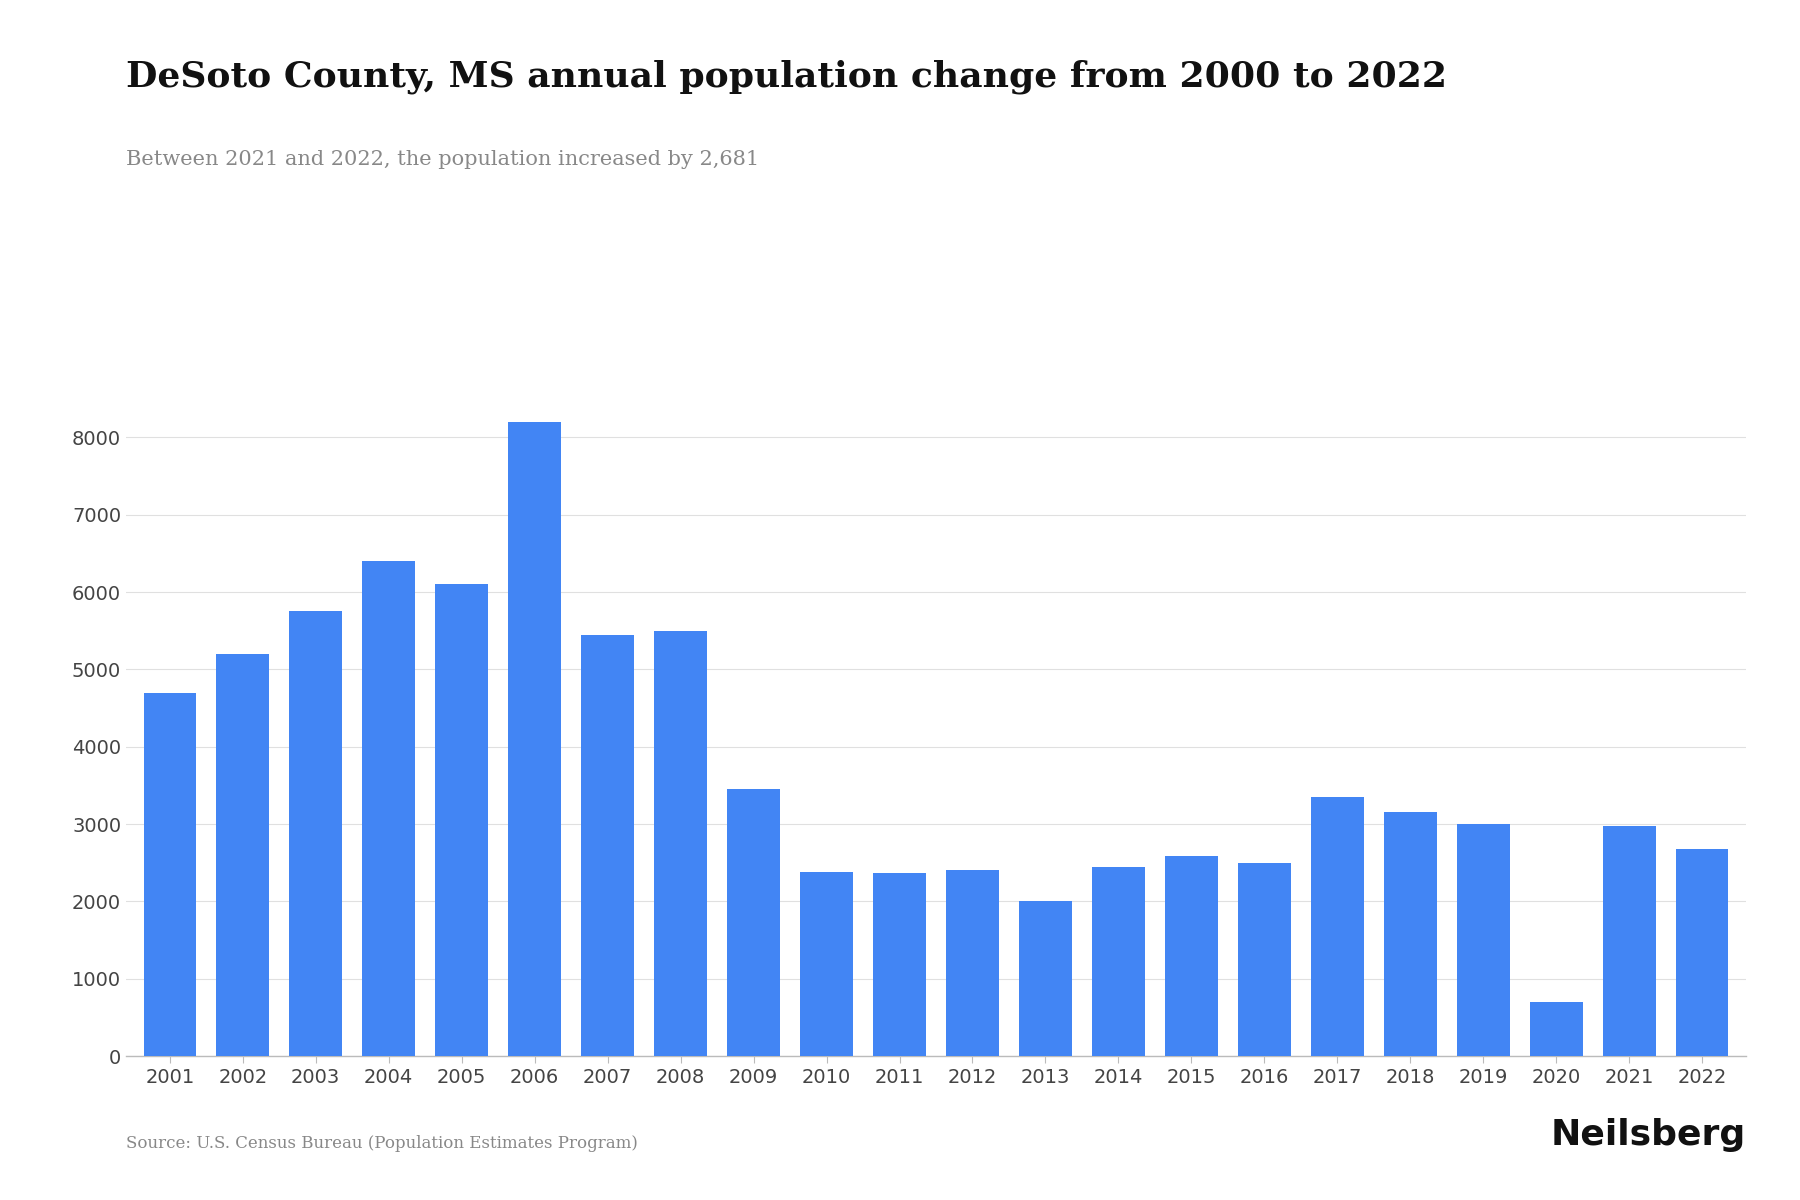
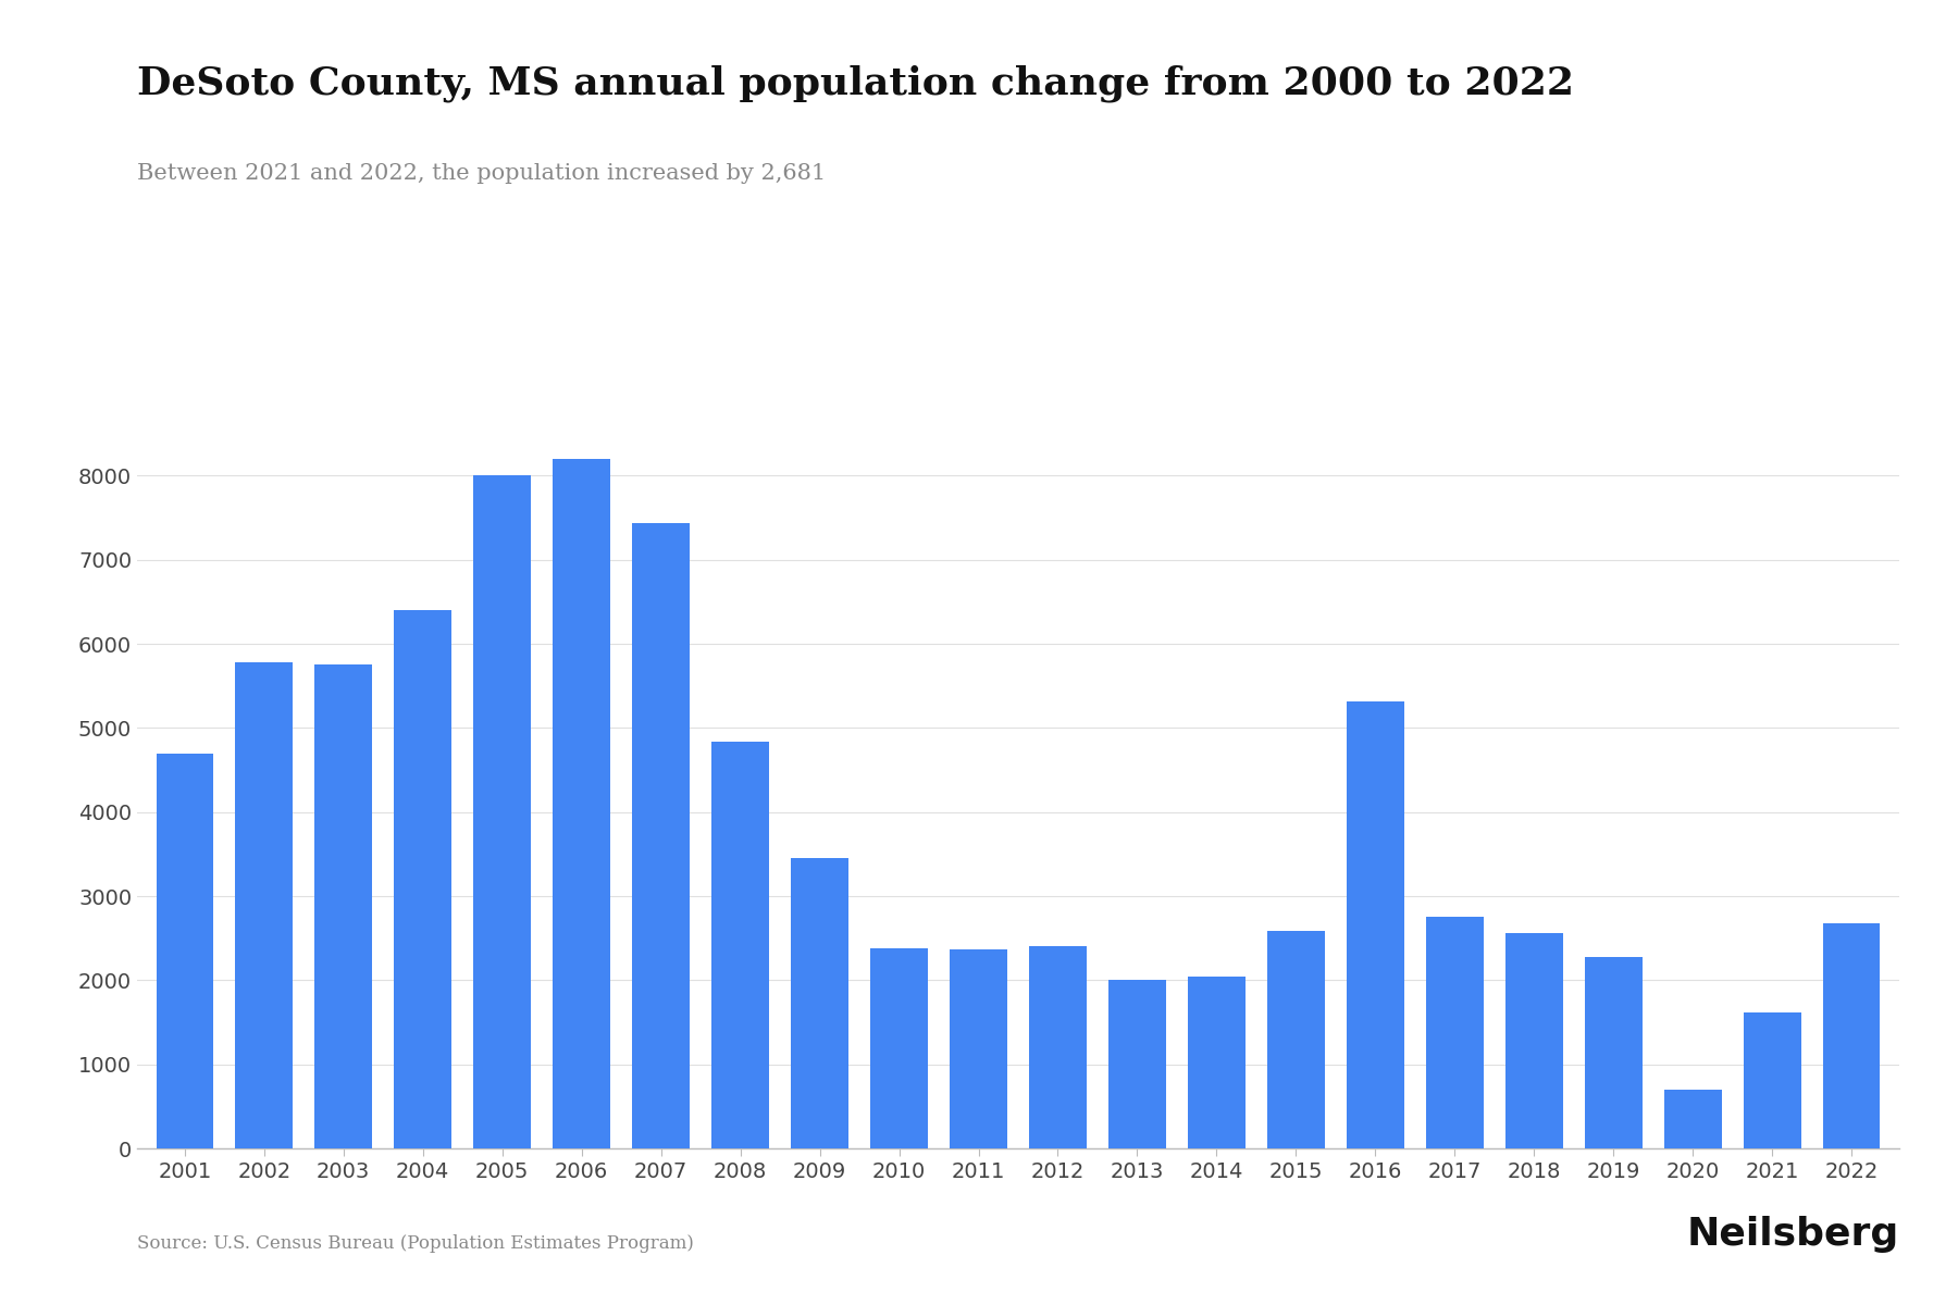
2002: 5200 -> 5780
2005: 6100 -> 8000
2007: 5450 -> 7440
2008: 5500 -> 4840
2014: 2450 -> 2040
2016: 2500 -> 5320
2017: 3350 -> 2760
2018: 3150 -> 2560
2019: 3000 -> 2280
2021: 2970 -> 1620
